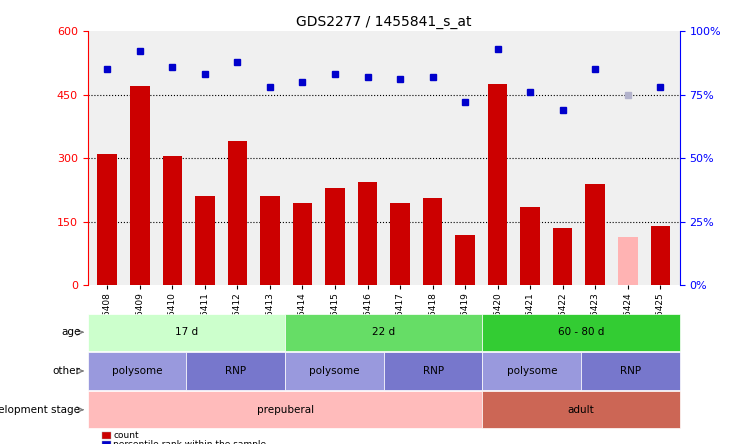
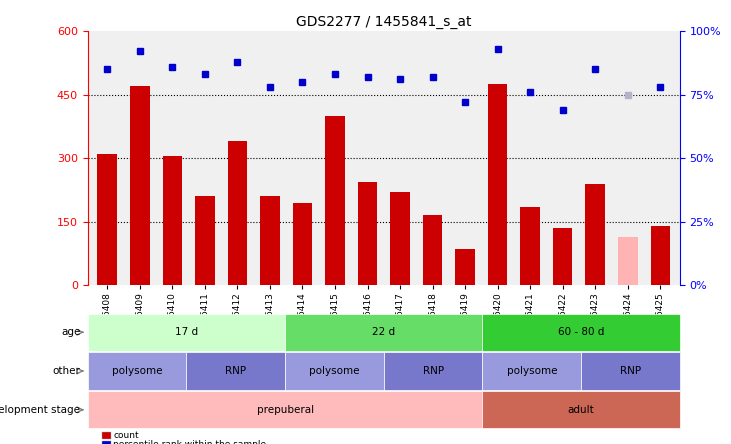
GSM106415: 230 -> 400
GSM106417: 195 -> 220
GSM106418: 205 -> 165
GSM106419: 120 -> 85
